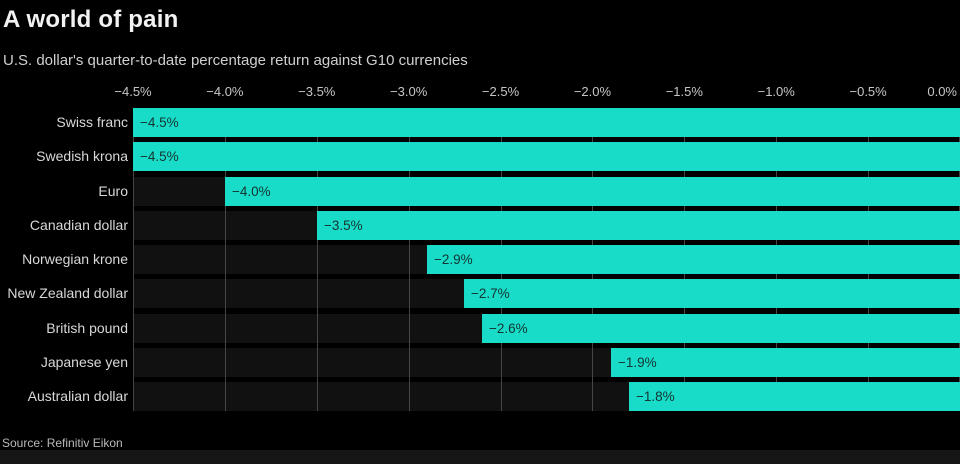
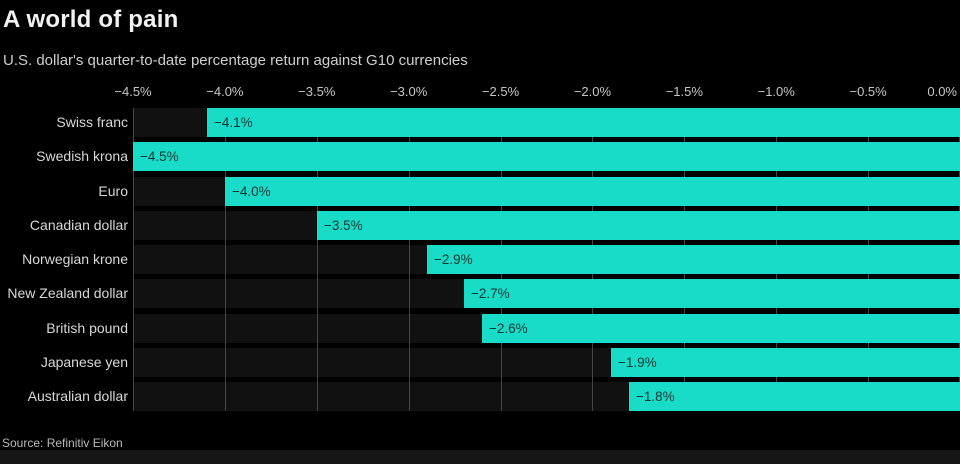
Swiss franc: −4.5% -> −4.1%
